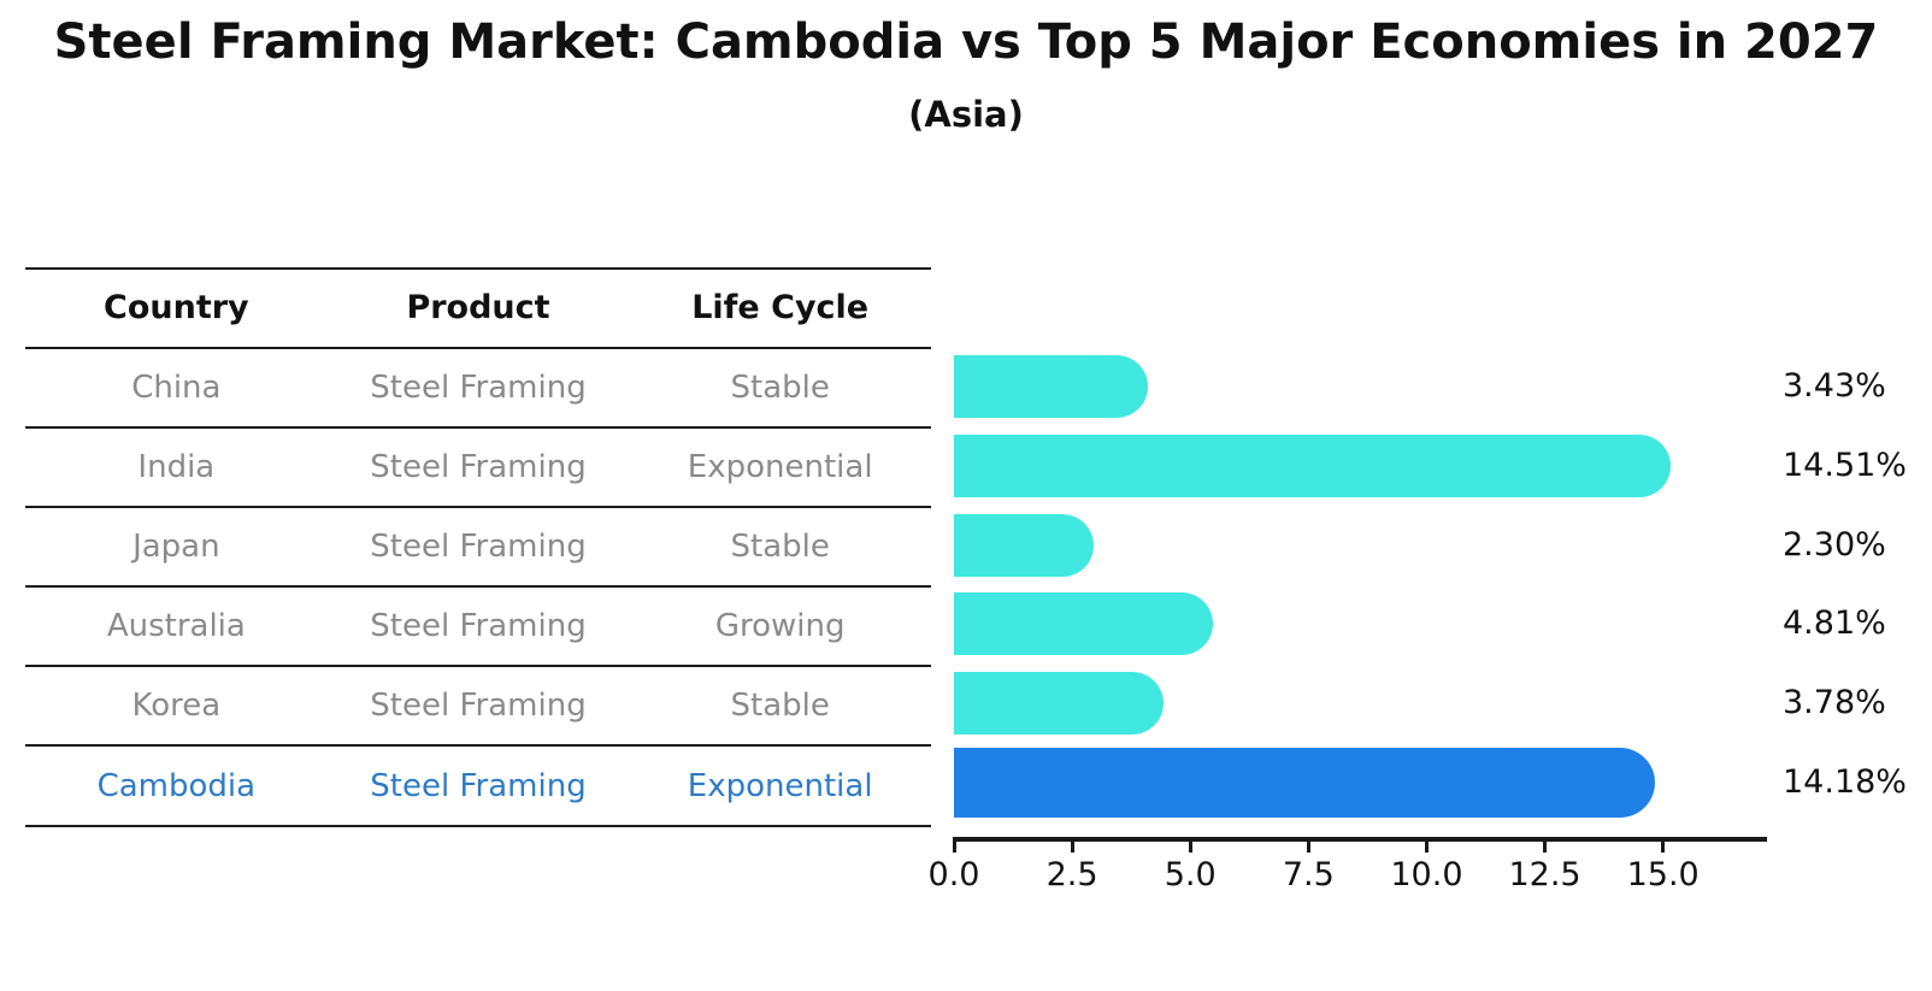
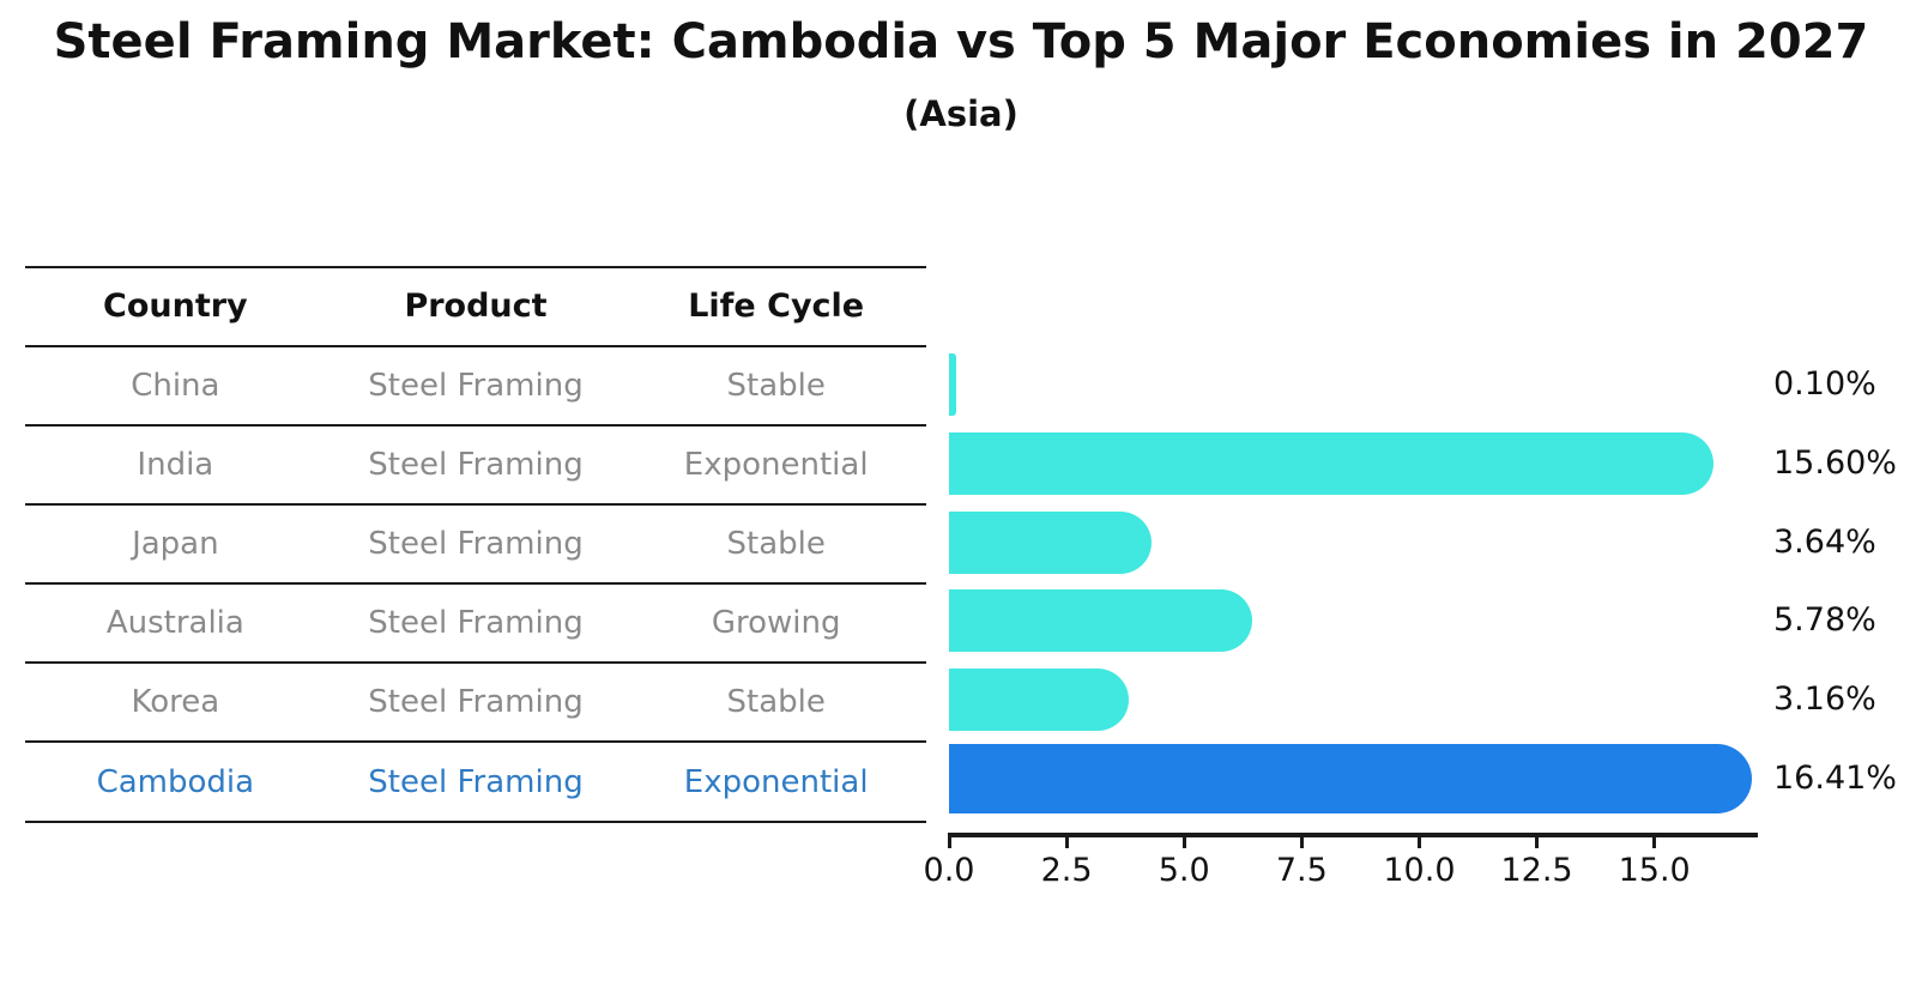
China: 3.43% -> 0.10%
India: 14.51% -> 15.60%
Japan: 2.30% -> 3.64%
Australia: 4.81% -> 5.78%
Korea: 3.78% -> 3.16%
Cambodia: 14.18% -> 16.41%
